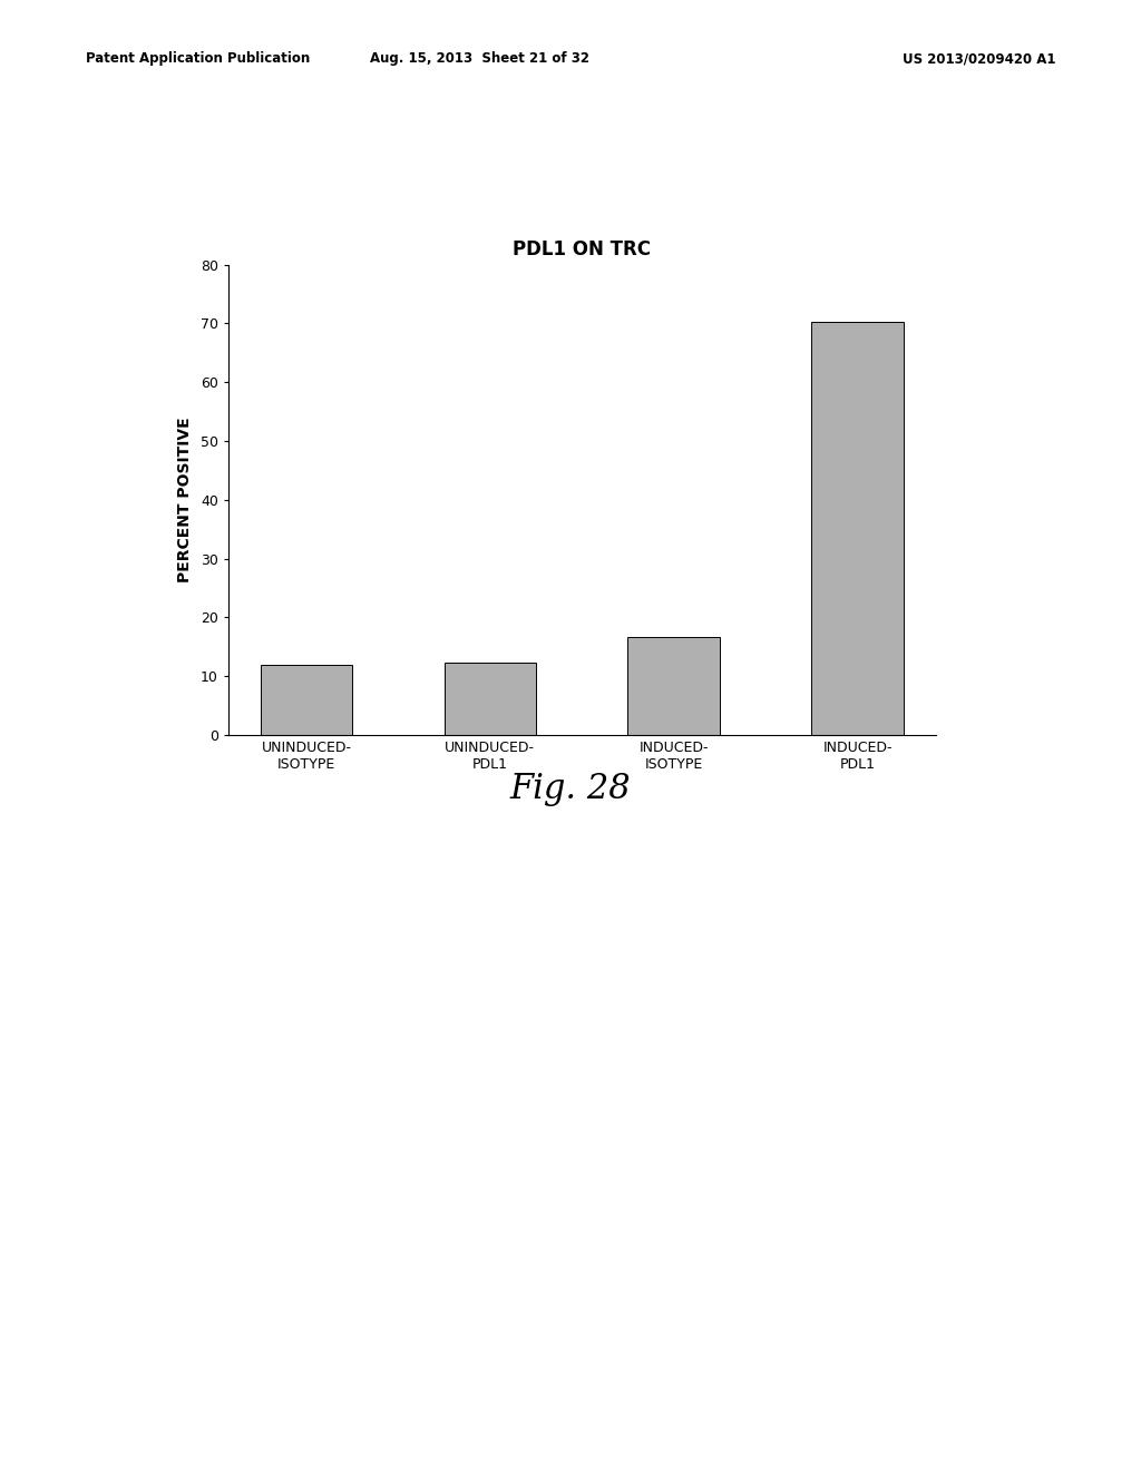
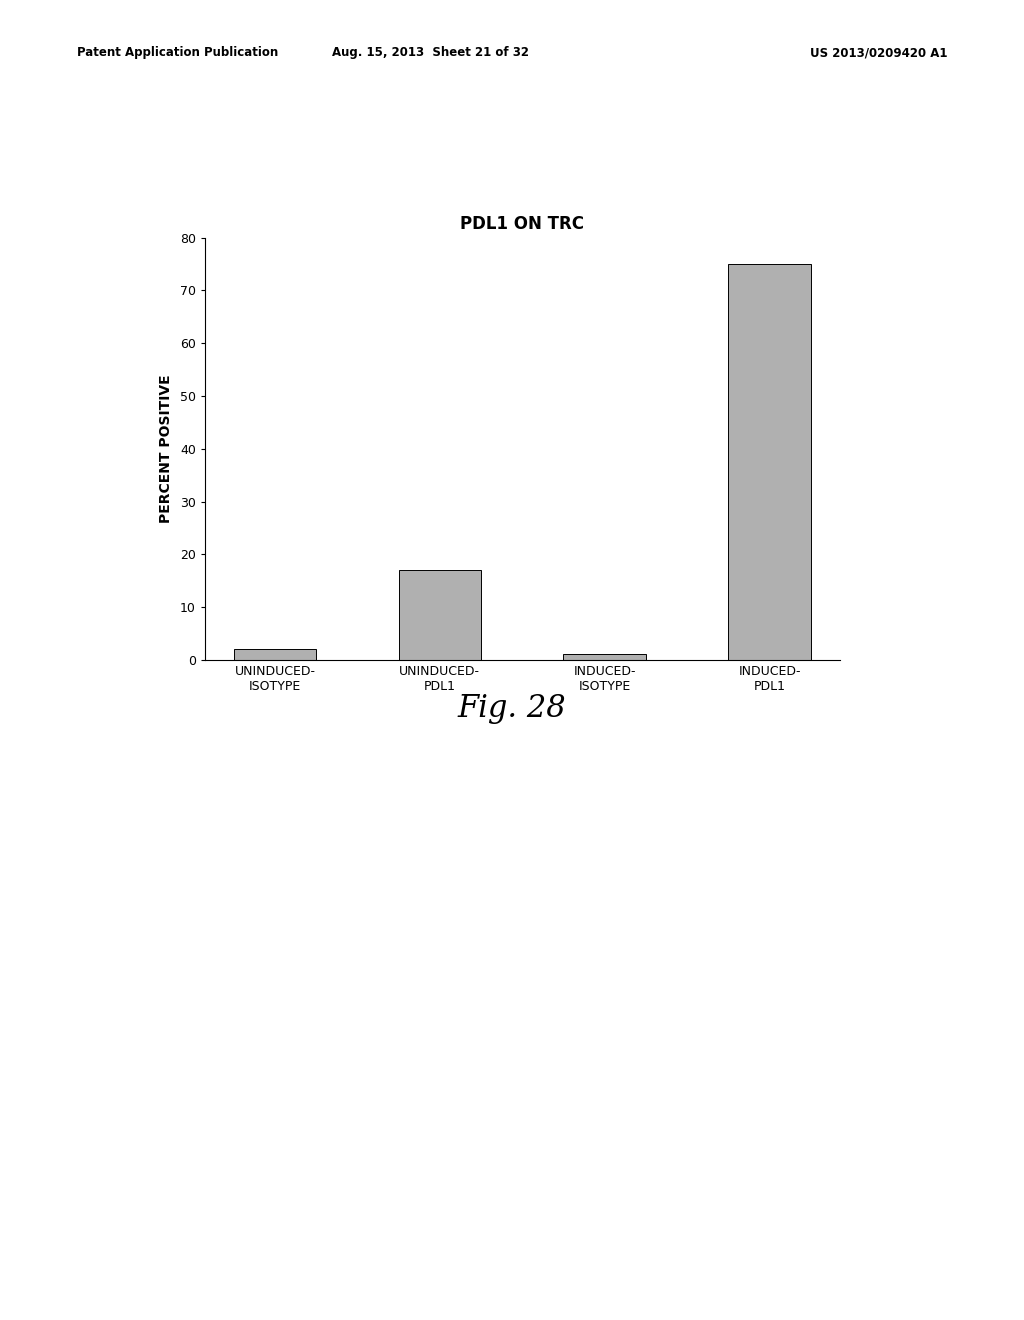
UNINDUCED- ISOTYPE: 12.0 -> 2.0
UNINDUCED- PDL1: 12.4 -> 17.0
INDUCED- ISOTYPE: 16.6 -> 1.2
INDUCED- PDL1: 70.2 -> 75.0
